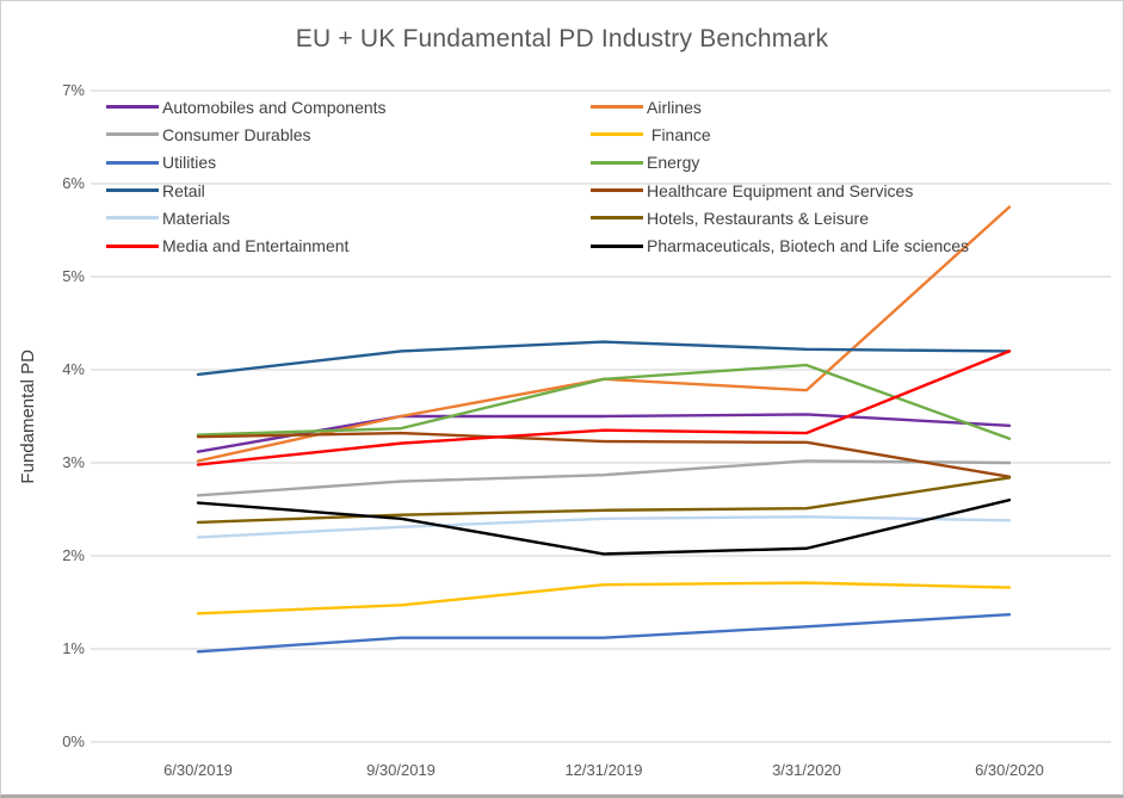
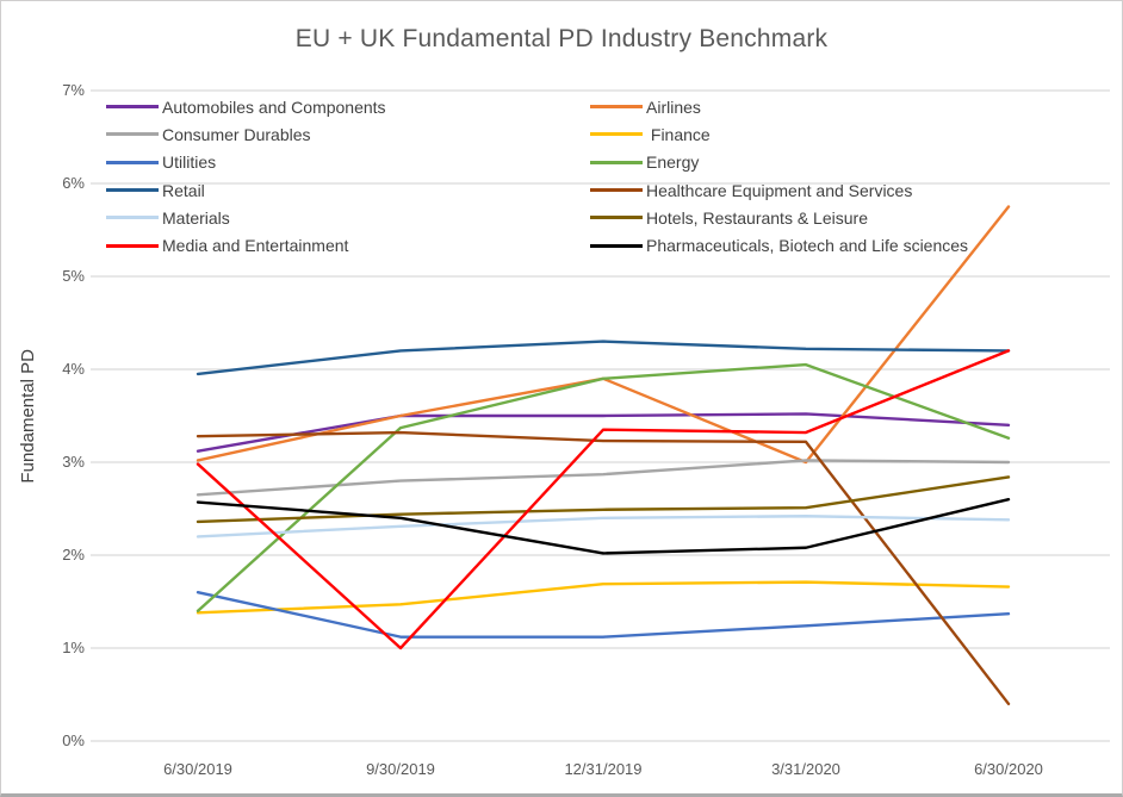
Utilities/6/30/2019: 1.0% -> 1.6%
Energy/6/30/2019: 3.3% -> 1.4%
Media and Entertainment/9/30/2019: 3.2% -> 1.0%
Airlines/3/31/2020: 3.8% -> 3.0%
Healthcare Equipment and Services/6/30/2020: 2.9% -> 0.4%
